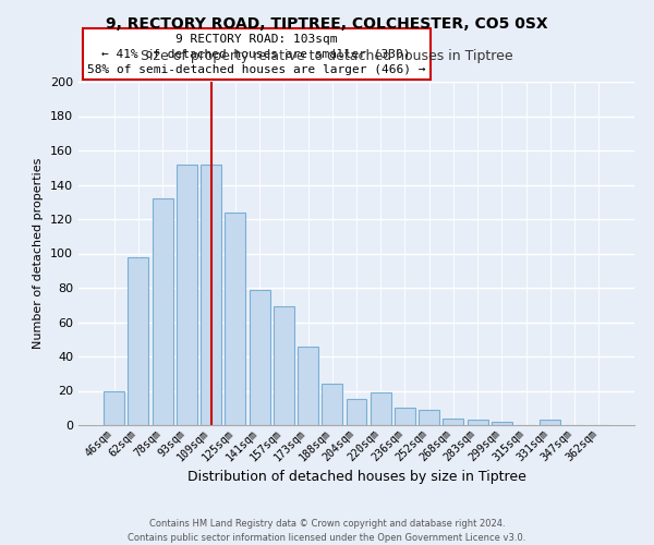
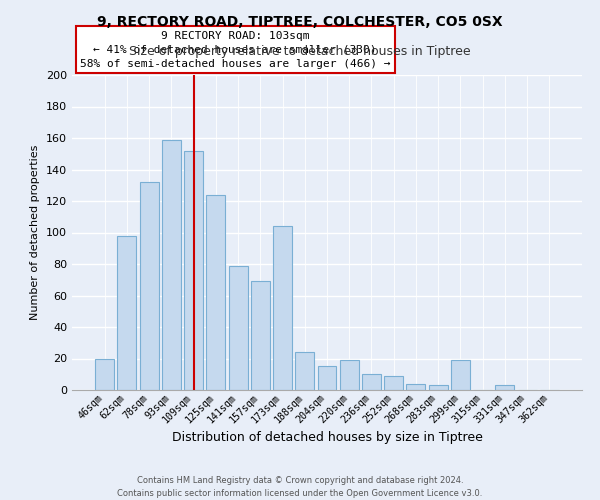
93sqm: 152 -> 159
173sqm: 46 -> 104
299sqm: 2 -> 19
